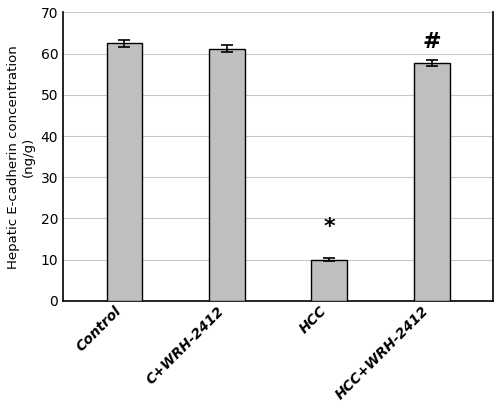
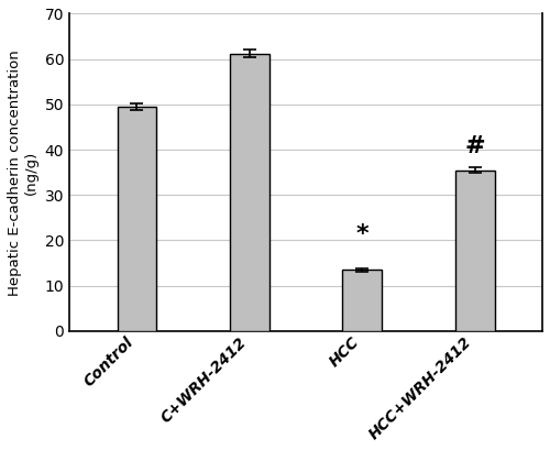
Control: 62.5 -> 49.5
HCC: 10.0 -> 13.5
HCC+WRH-2412: 57.8 -> 35.5
